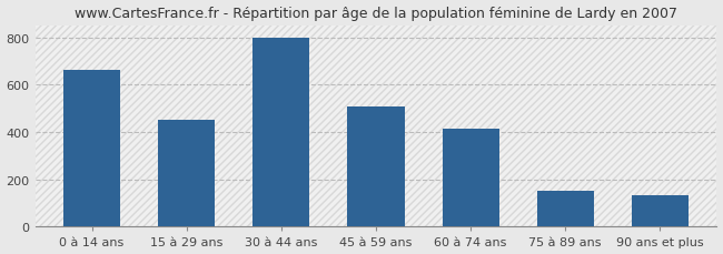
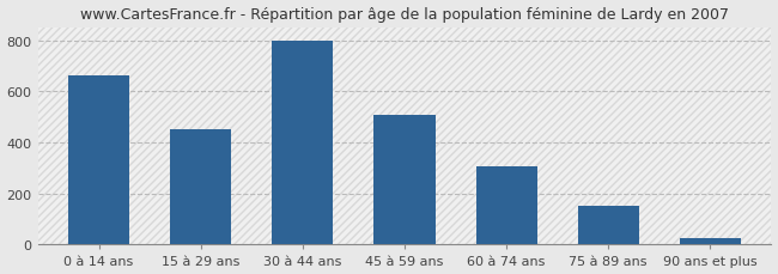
60 à 74 ans: 415 -> 305
90 ans et plus: 135 -> 25
